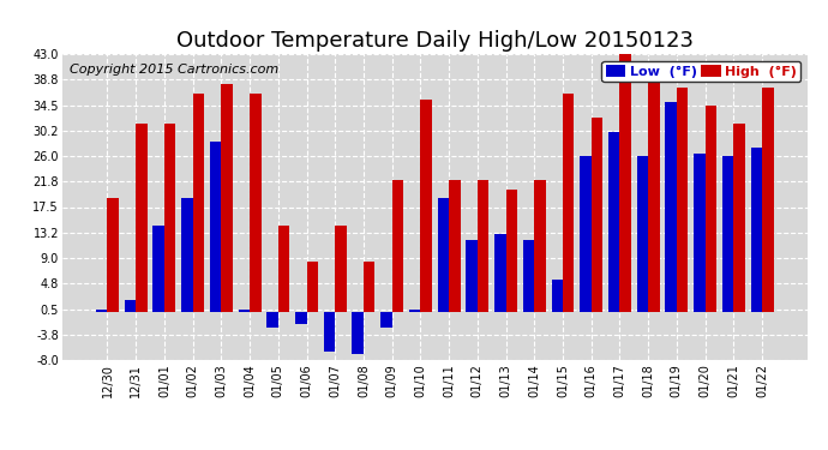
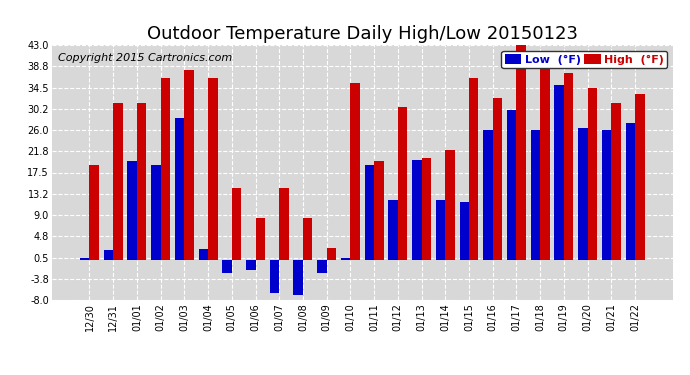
Low (°F)/01/01: 14.5 -> 19.8
Low (°F)/01/04: 0.5 -> 2.2
High (°F)/01/09: 22.0 -> 2.4
High (°F)/01/11: 22.0 -> 19.8
High (°F)/01/12: 22.0 -> 30.6
Low (°F)/01/13: 13.0 -> 20.0
Low (°F)/01/15: 5.5 -> 11.6
High (°F)/01/22: 37.5 -> 33.2
